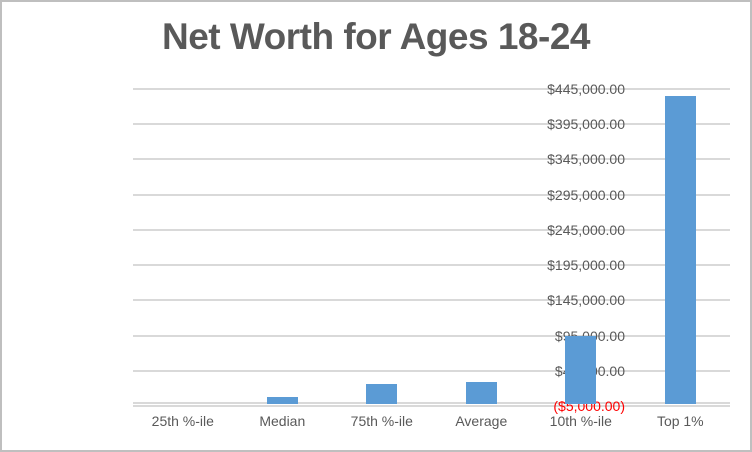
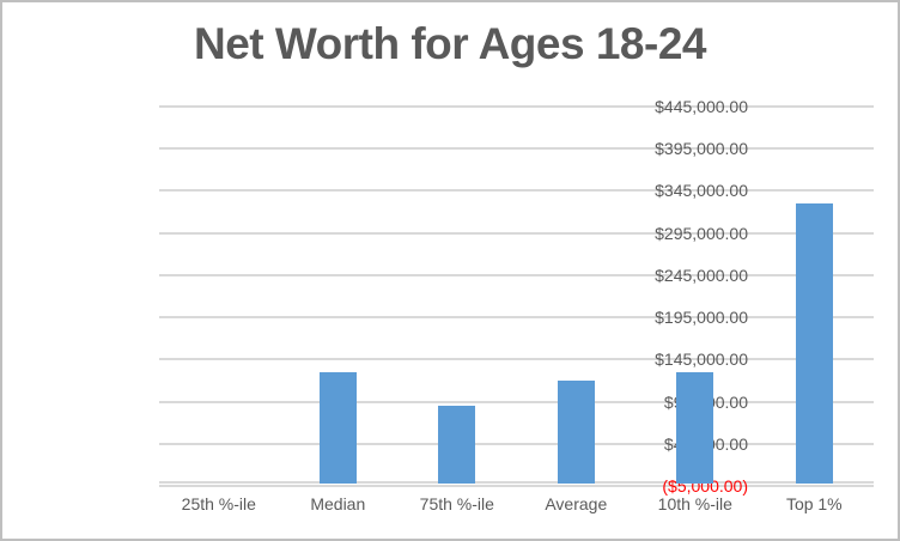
Median: $10000 -> $130000
75th %-ile: $30000 -> $90000
Average: $30000 -> $120000
10th %-ile: $90000 -> $130000
Top 1%: $440000 -> $330000
